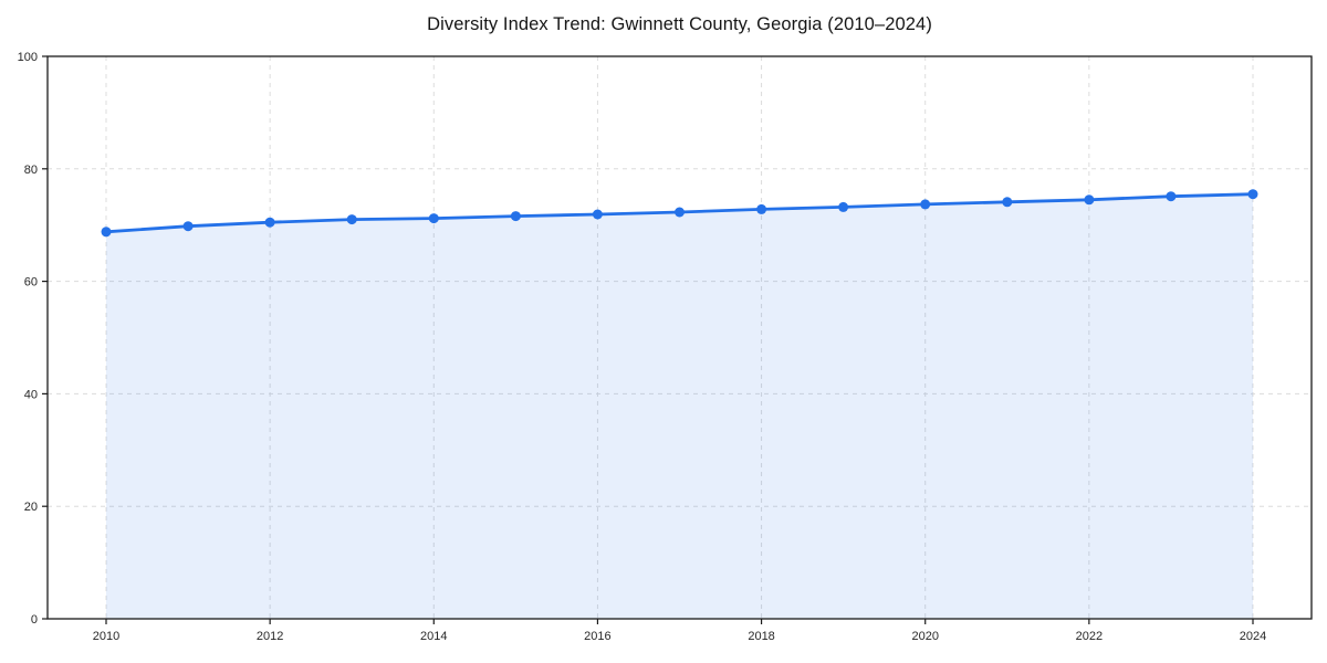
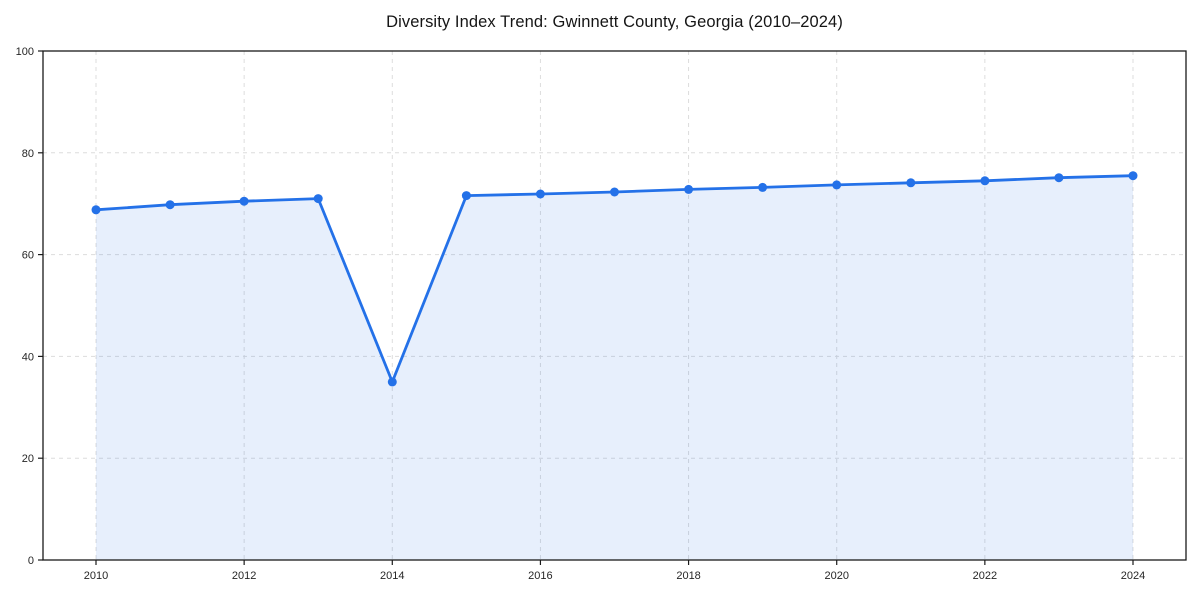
2014: 71 -> 35
